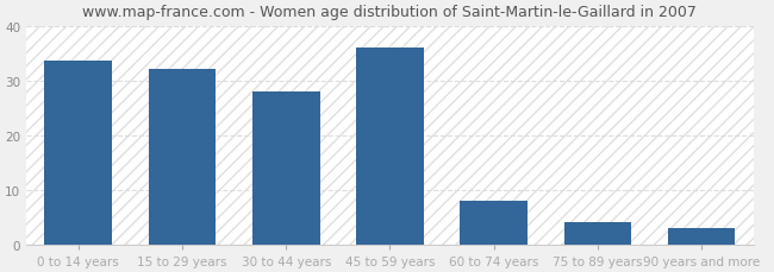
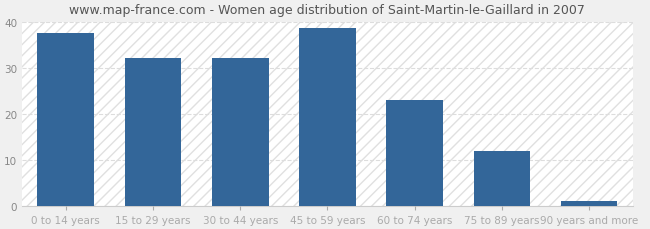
0 to 14 years: 33.5 -> 37.5
30 to 44 years: 28.0 -> 32.0
45 to 59 years: 36.0 -> 38.5
60 to 74 years: 8.0 -> 23.0
75 to 89 years: 4.0 -> 12.0
90 years and more: 3.0 -> 1.0
